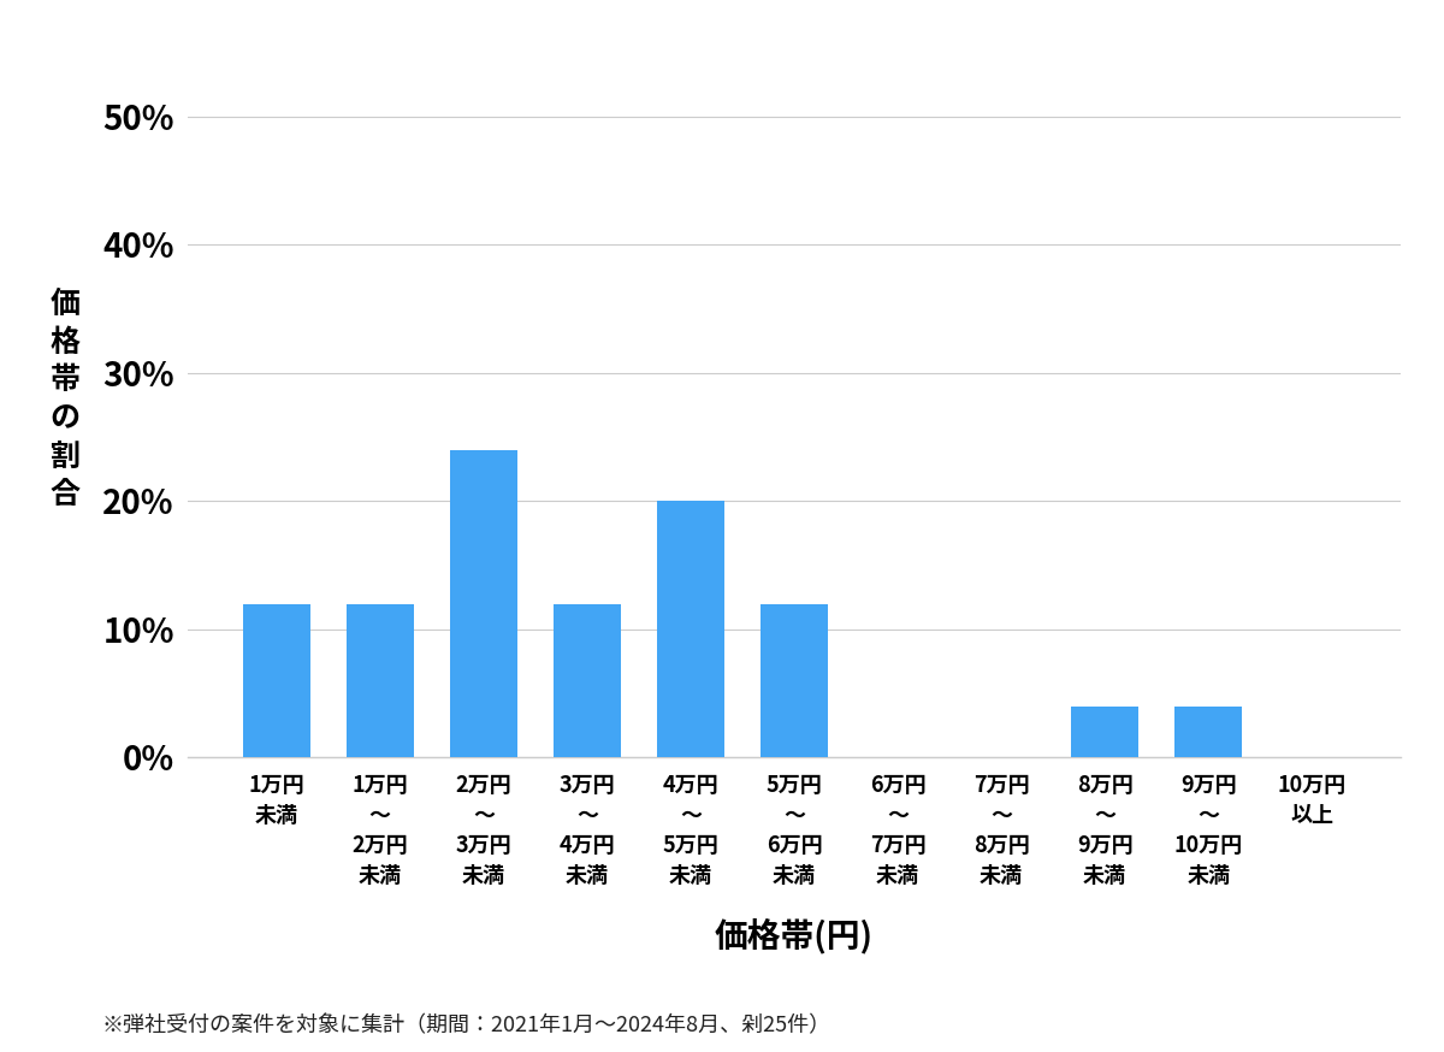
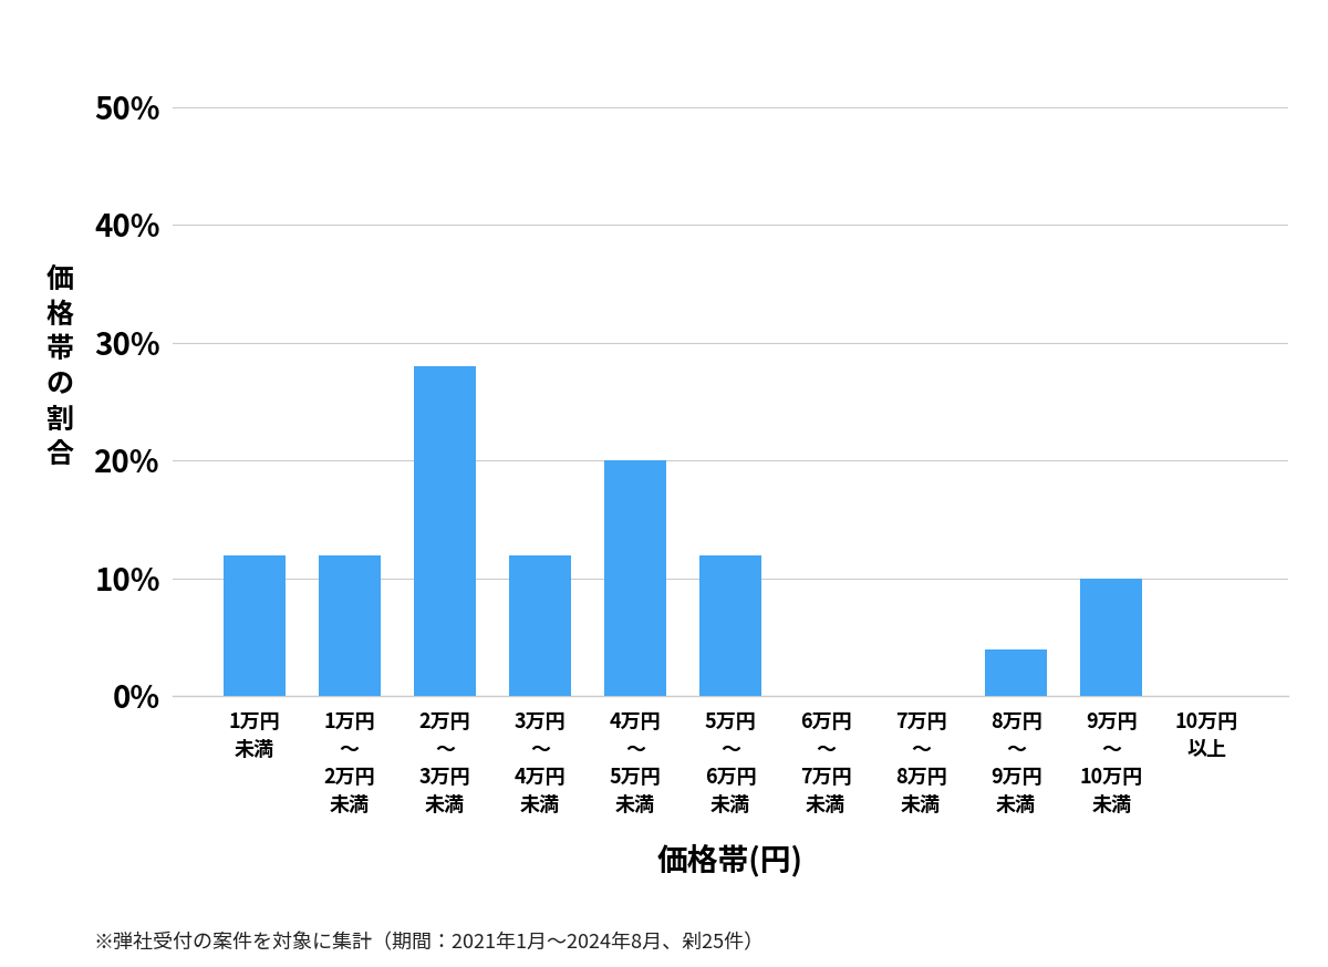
2万円 ～ 3万円 未満: 24% -> 28%
9万円 ～ 10万円 未満: 4% -> 10%
